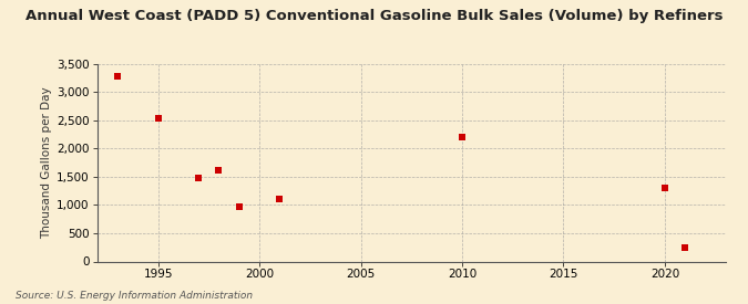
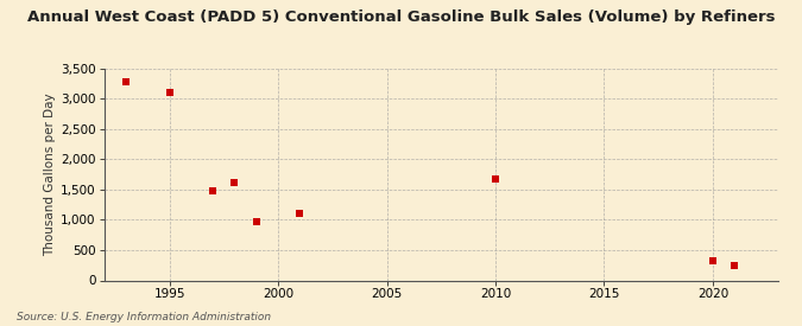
1995: 2,540 -> 3,100
2010: 2,200 -> 1,670
2020: 1,300 -> 320
